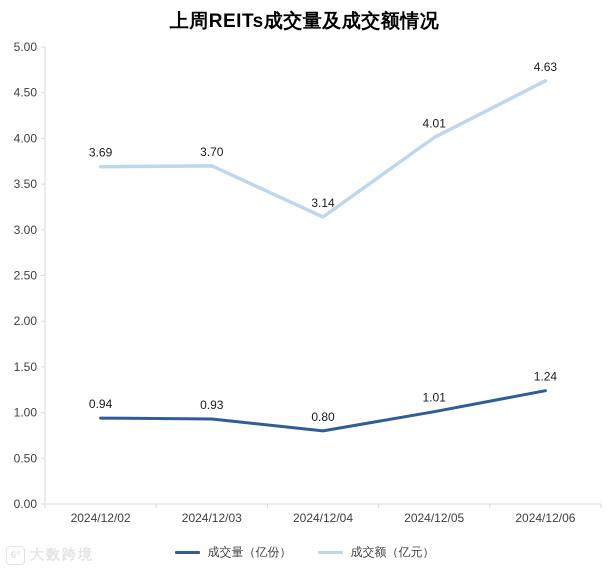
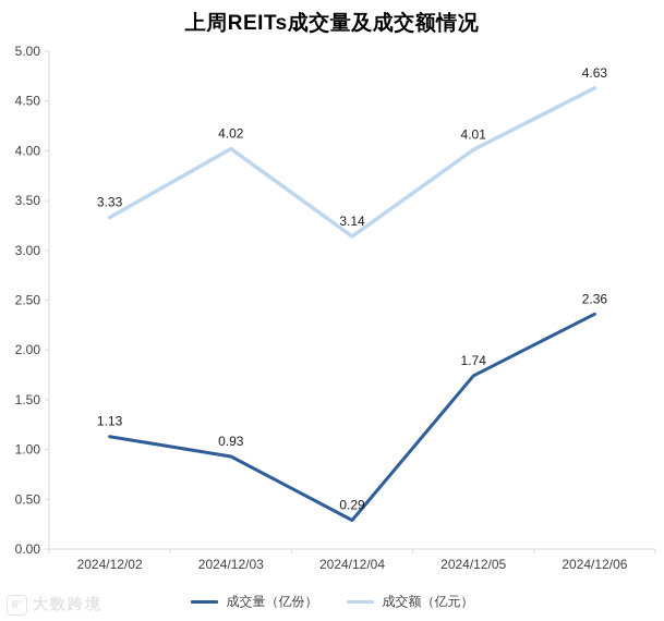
成交量（亿份）/2024/12/02: 0.94 -> 1.13
成交额（亿元）/2024/12/02: 3.69 -> 3.33
成交额（亿元）/2024/12/03: 3.70 -> 4.02
成交量（亿份）/2024/12/04: 0.80 -> 0.29
成交量（亿份）/2024/12/05: 1.01 -> 1.74
成交量（亿份）/2024/12/06: 1.24 -> 2.36
